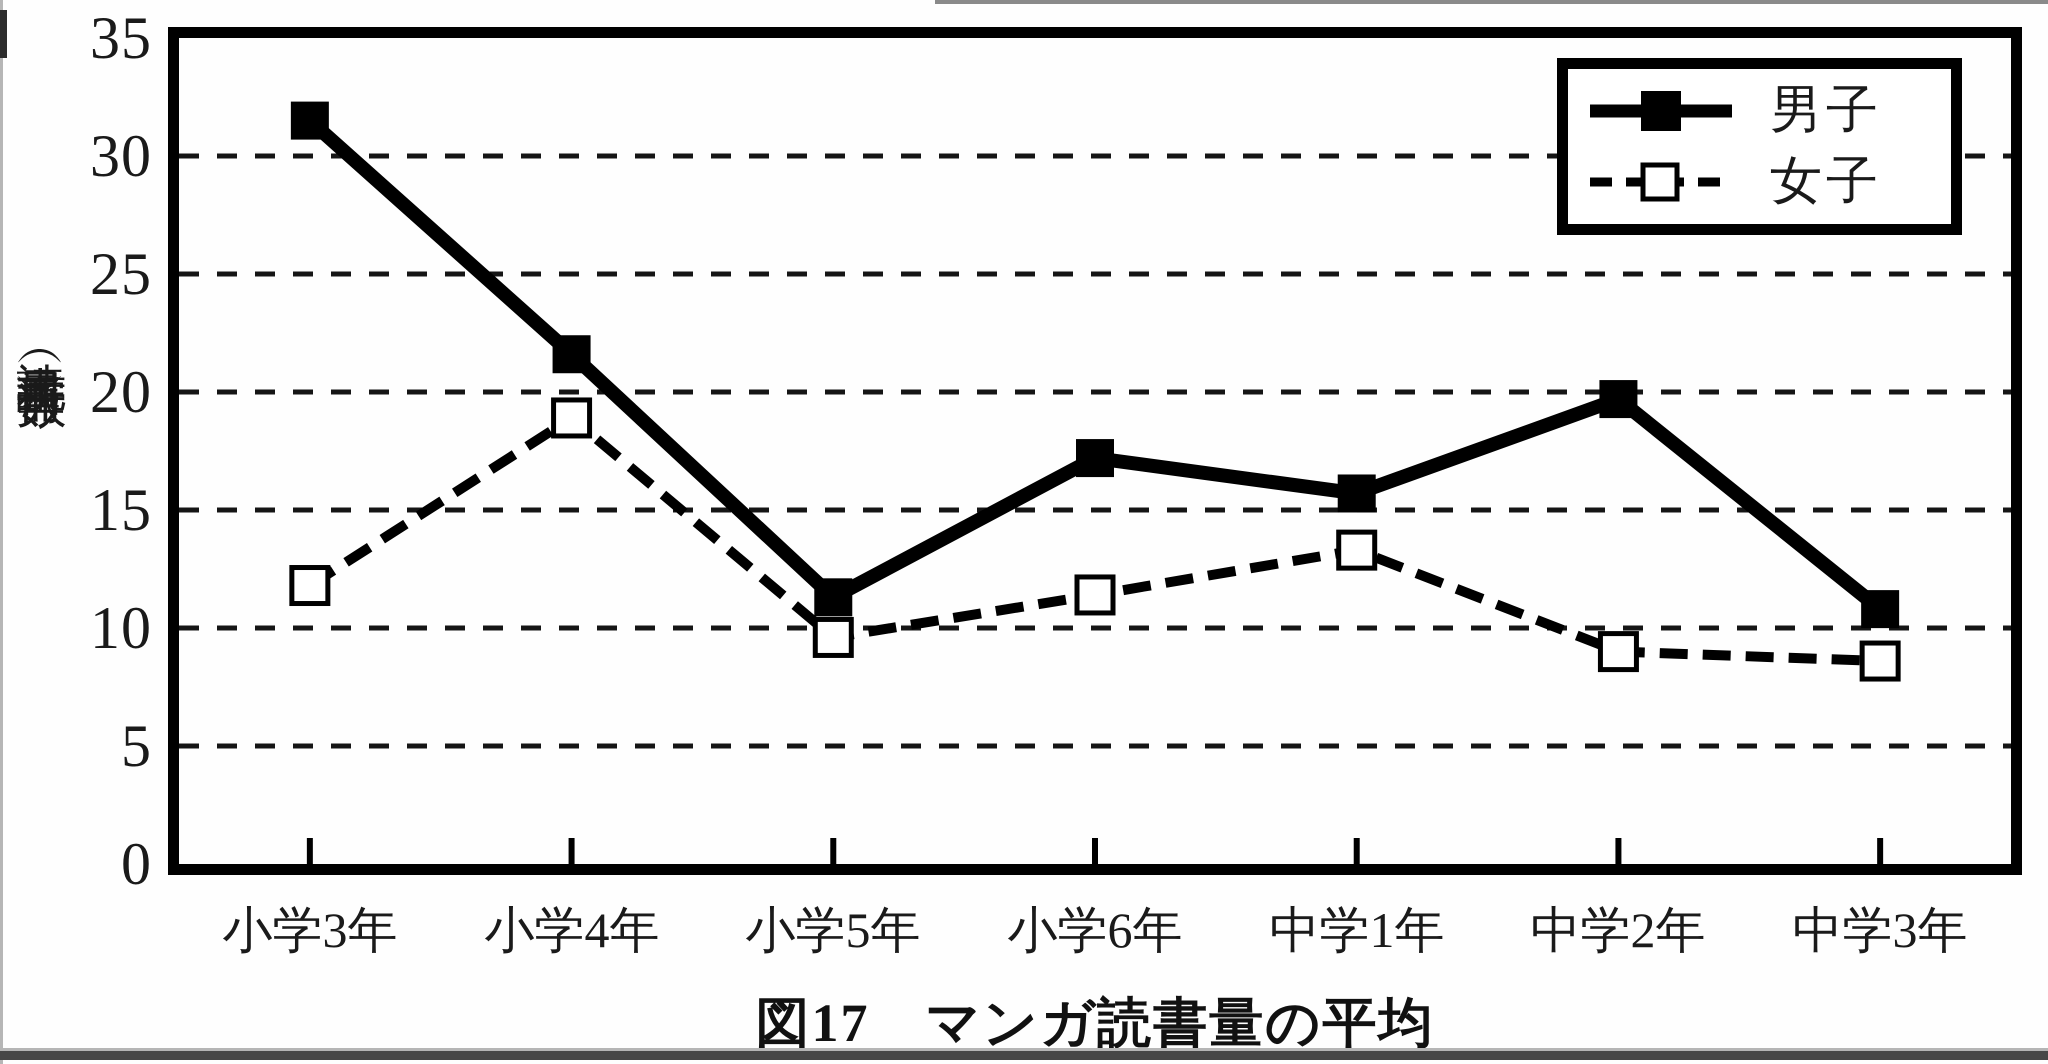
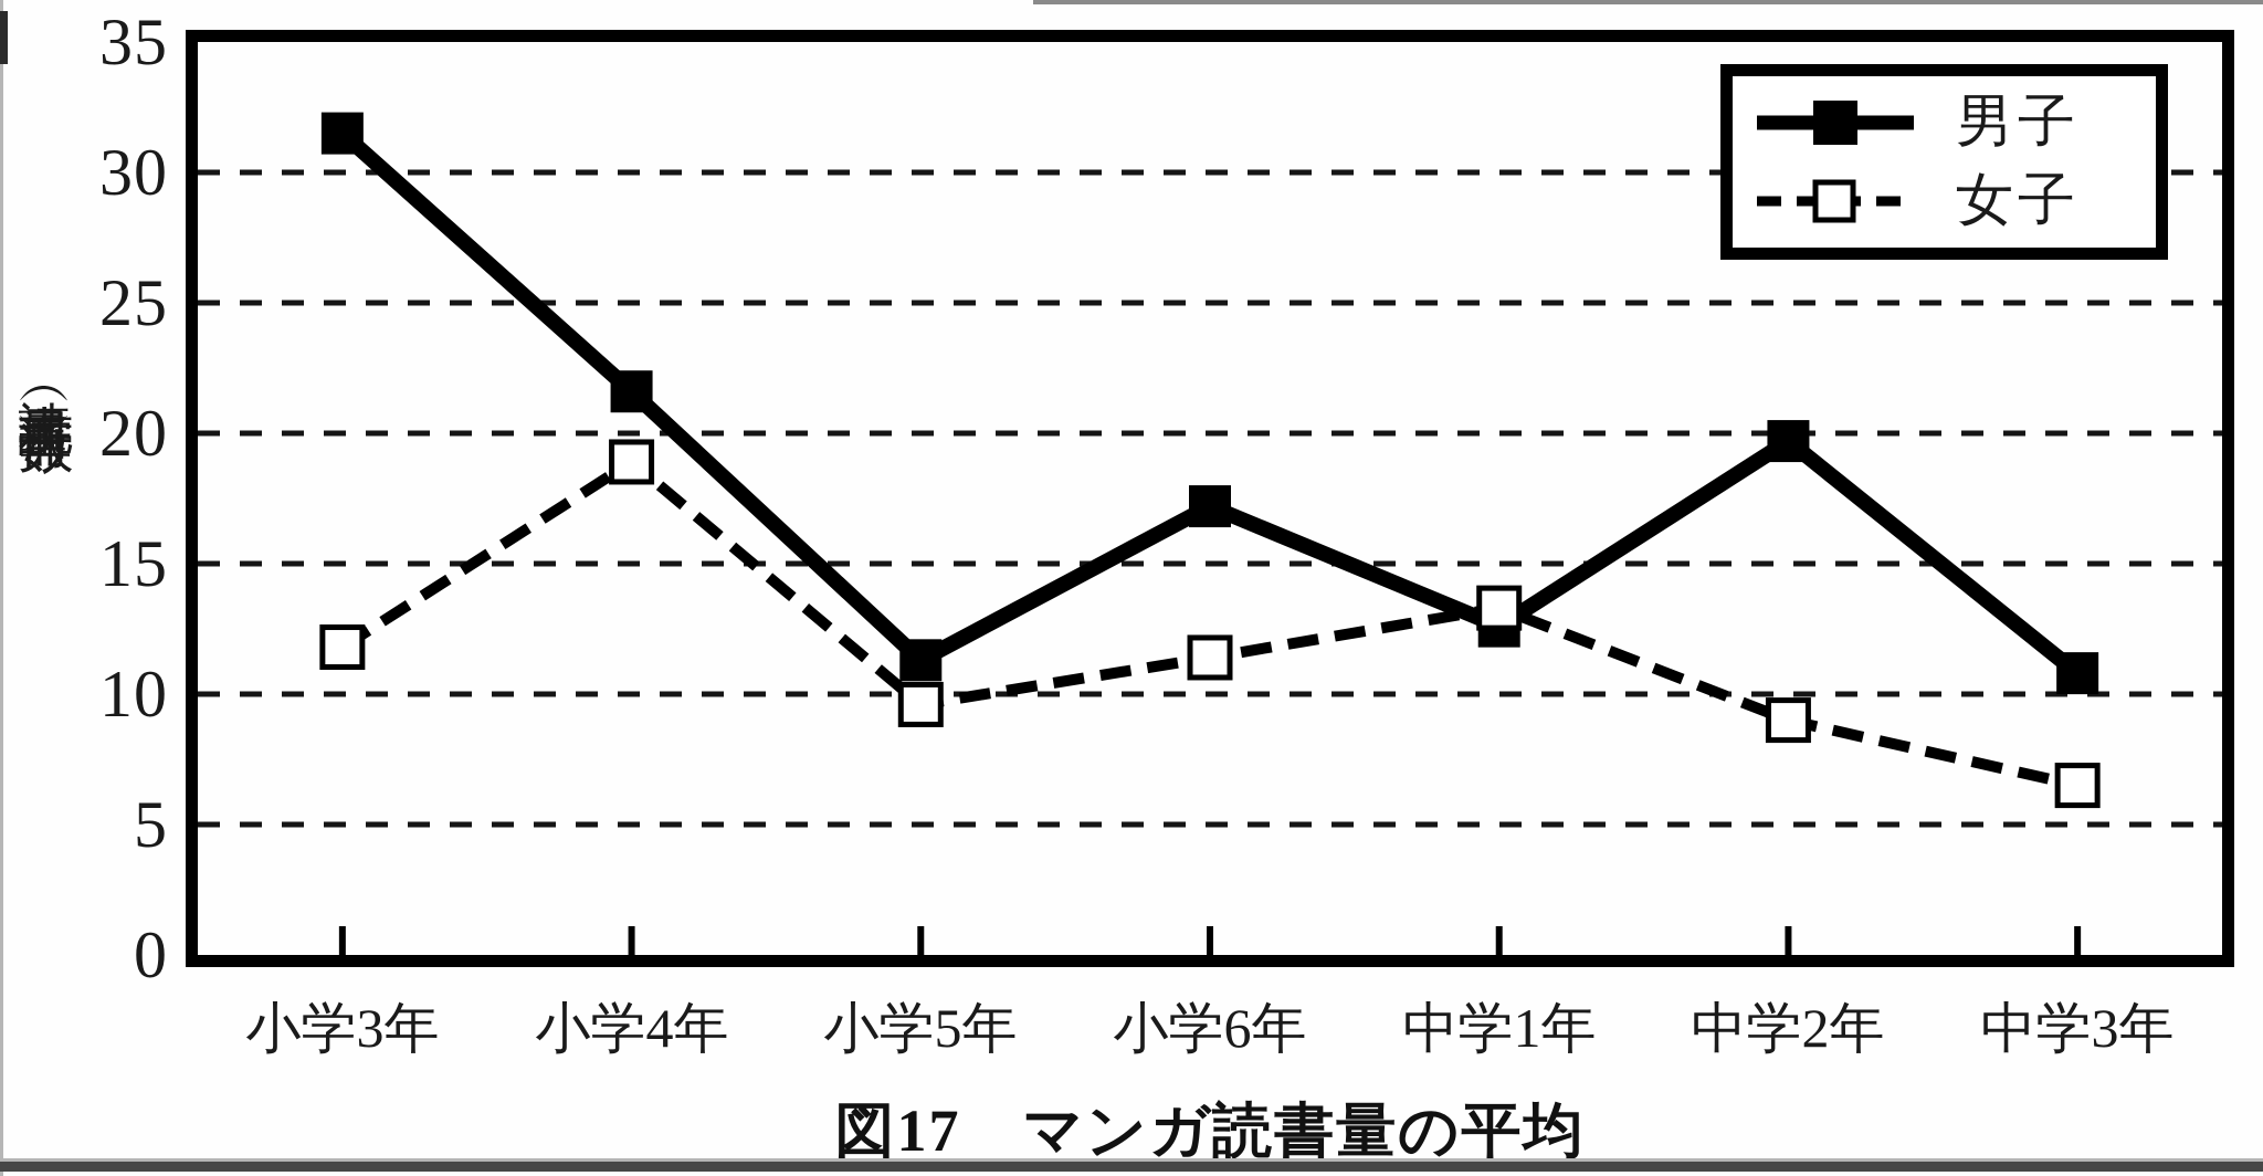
男子/中学1年: 15.7 -> 12.6
女子/中学3年: 8.6 -> 6.5
